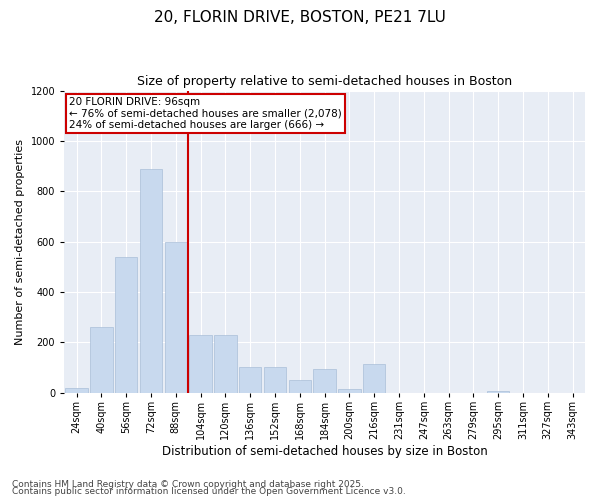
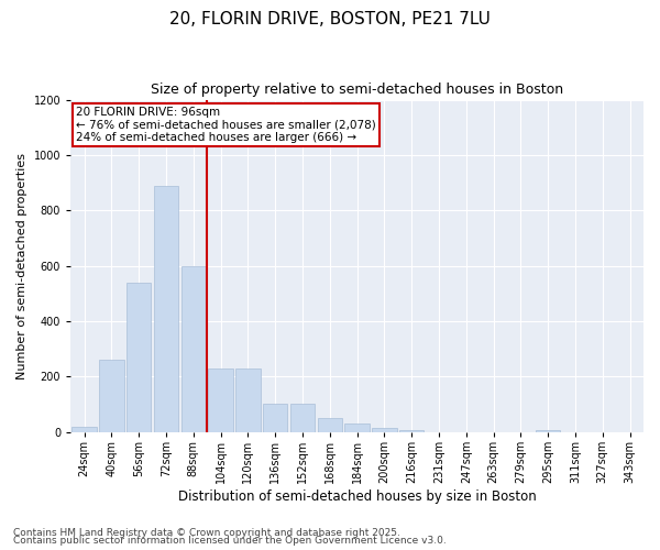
184sqm: 95 -> 30
216sqm: 115 -> 5
